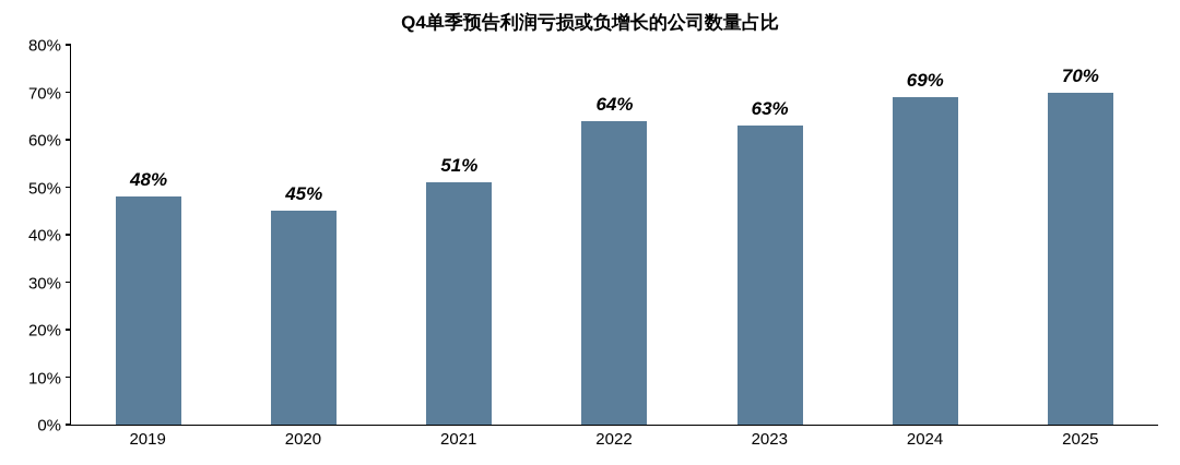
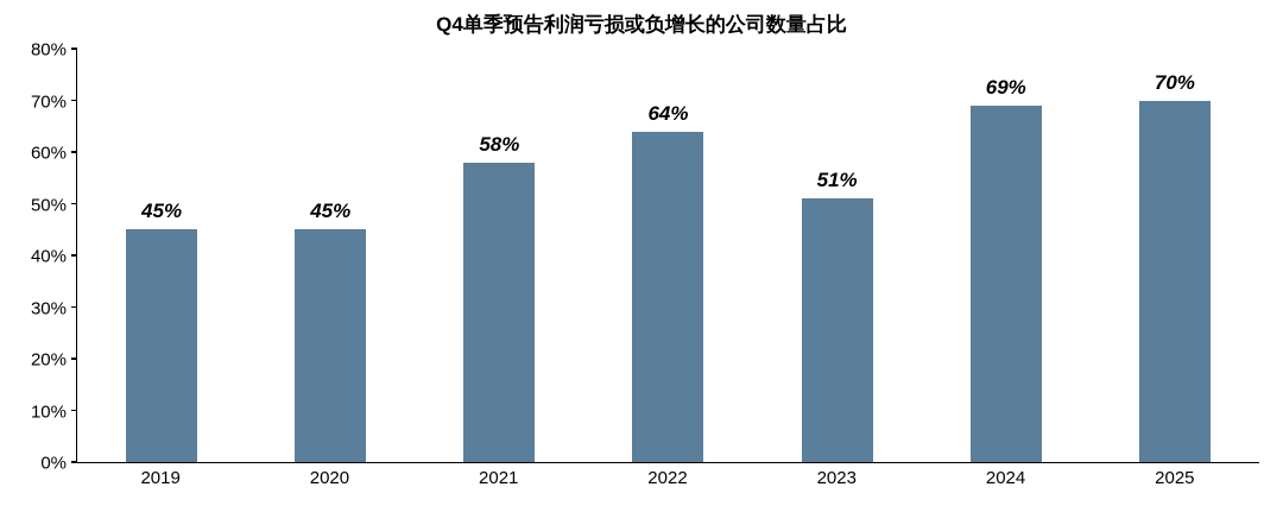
2019: 48% -> 45%
2021: 51% -> 58%
2023: 63% -> 51%
